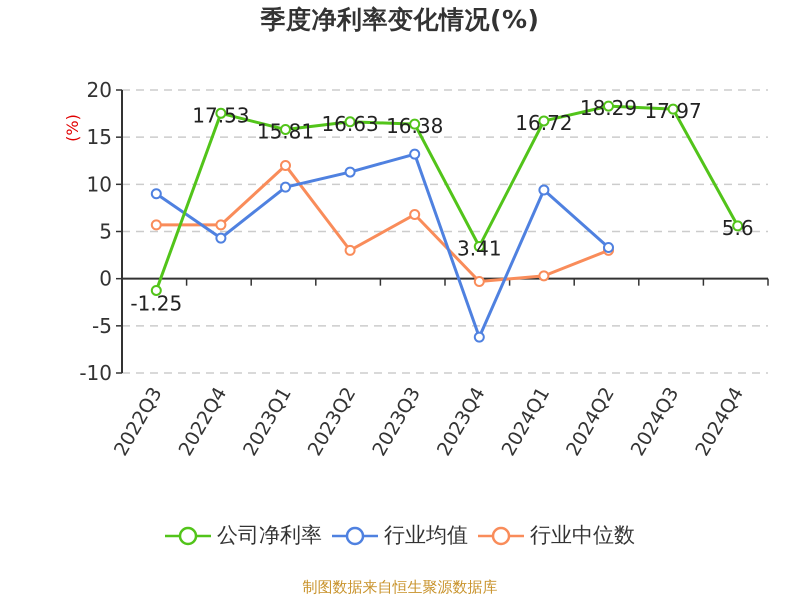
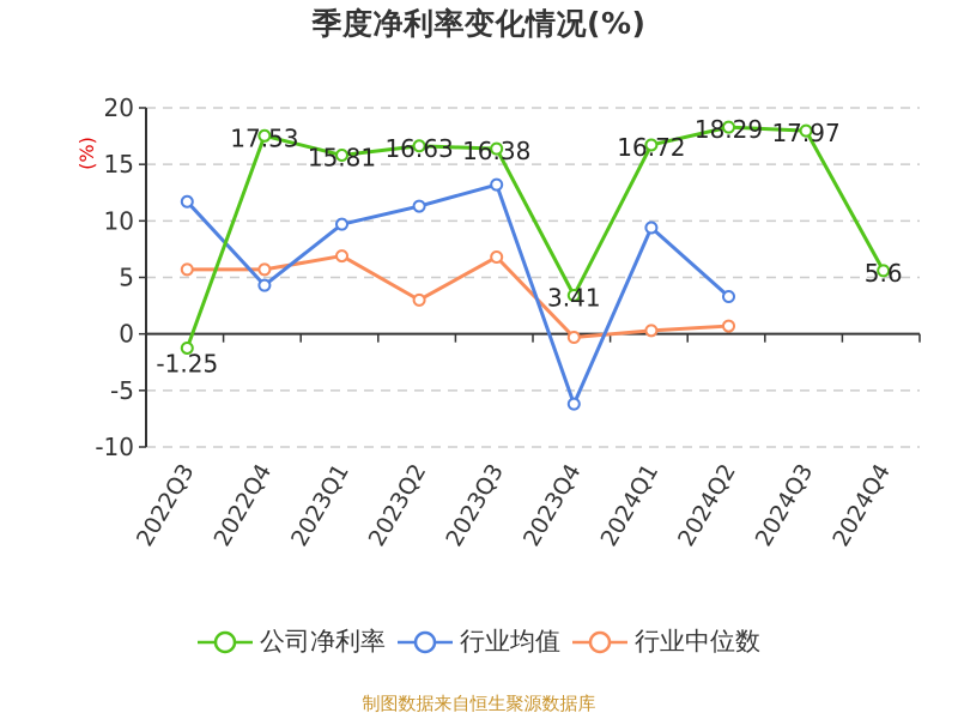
行业均值/2022Q3: 9 -> 12
行业中位数/2023Q1: 12 -> 7
行业中位数/2024Q2: 3 -> 1
